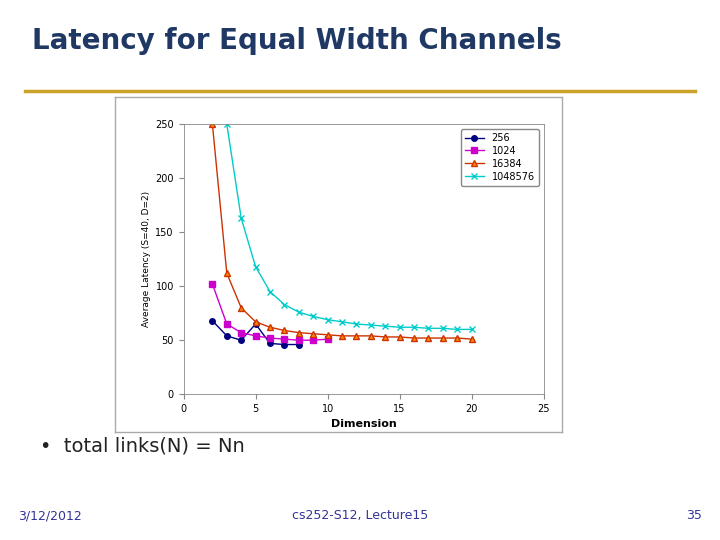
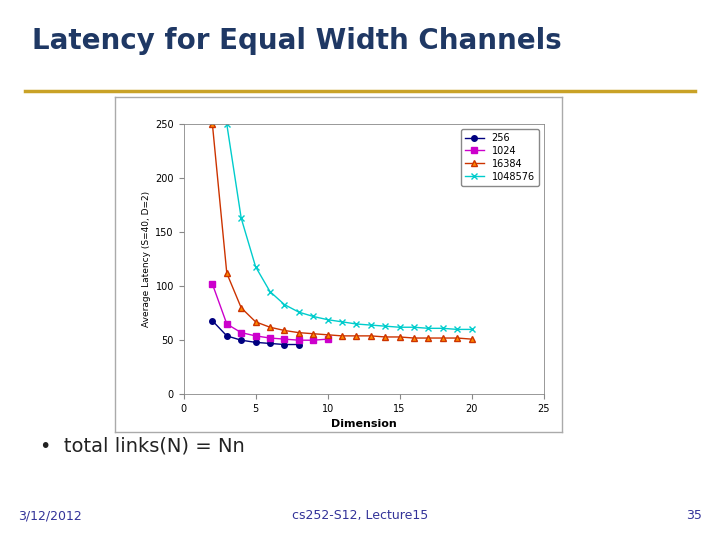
256/5: 65 -> 48
